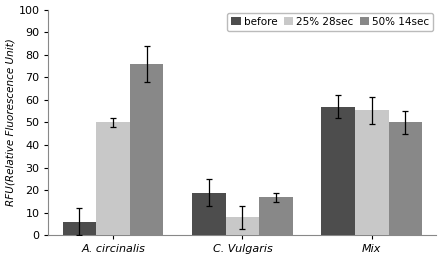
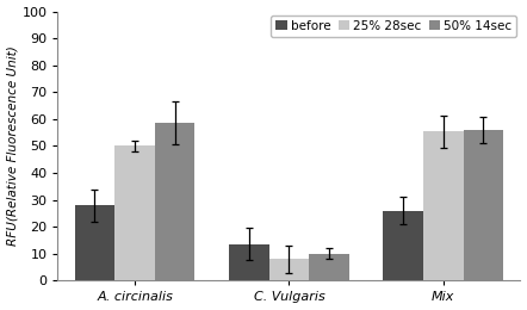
before/A. circinalis: 6.0 -> 28.0
50% 14sec/A. circinalis: 76.0 -> 58.5
before/C. Vulgaris: 19.0 -> 13.5
50% 14sec/C. Vulgaris: 17.0 -> 10.0
before/Mix: 57.0 -> 26.0
50% 14sec/Mix: 50.0 -> 56.0
